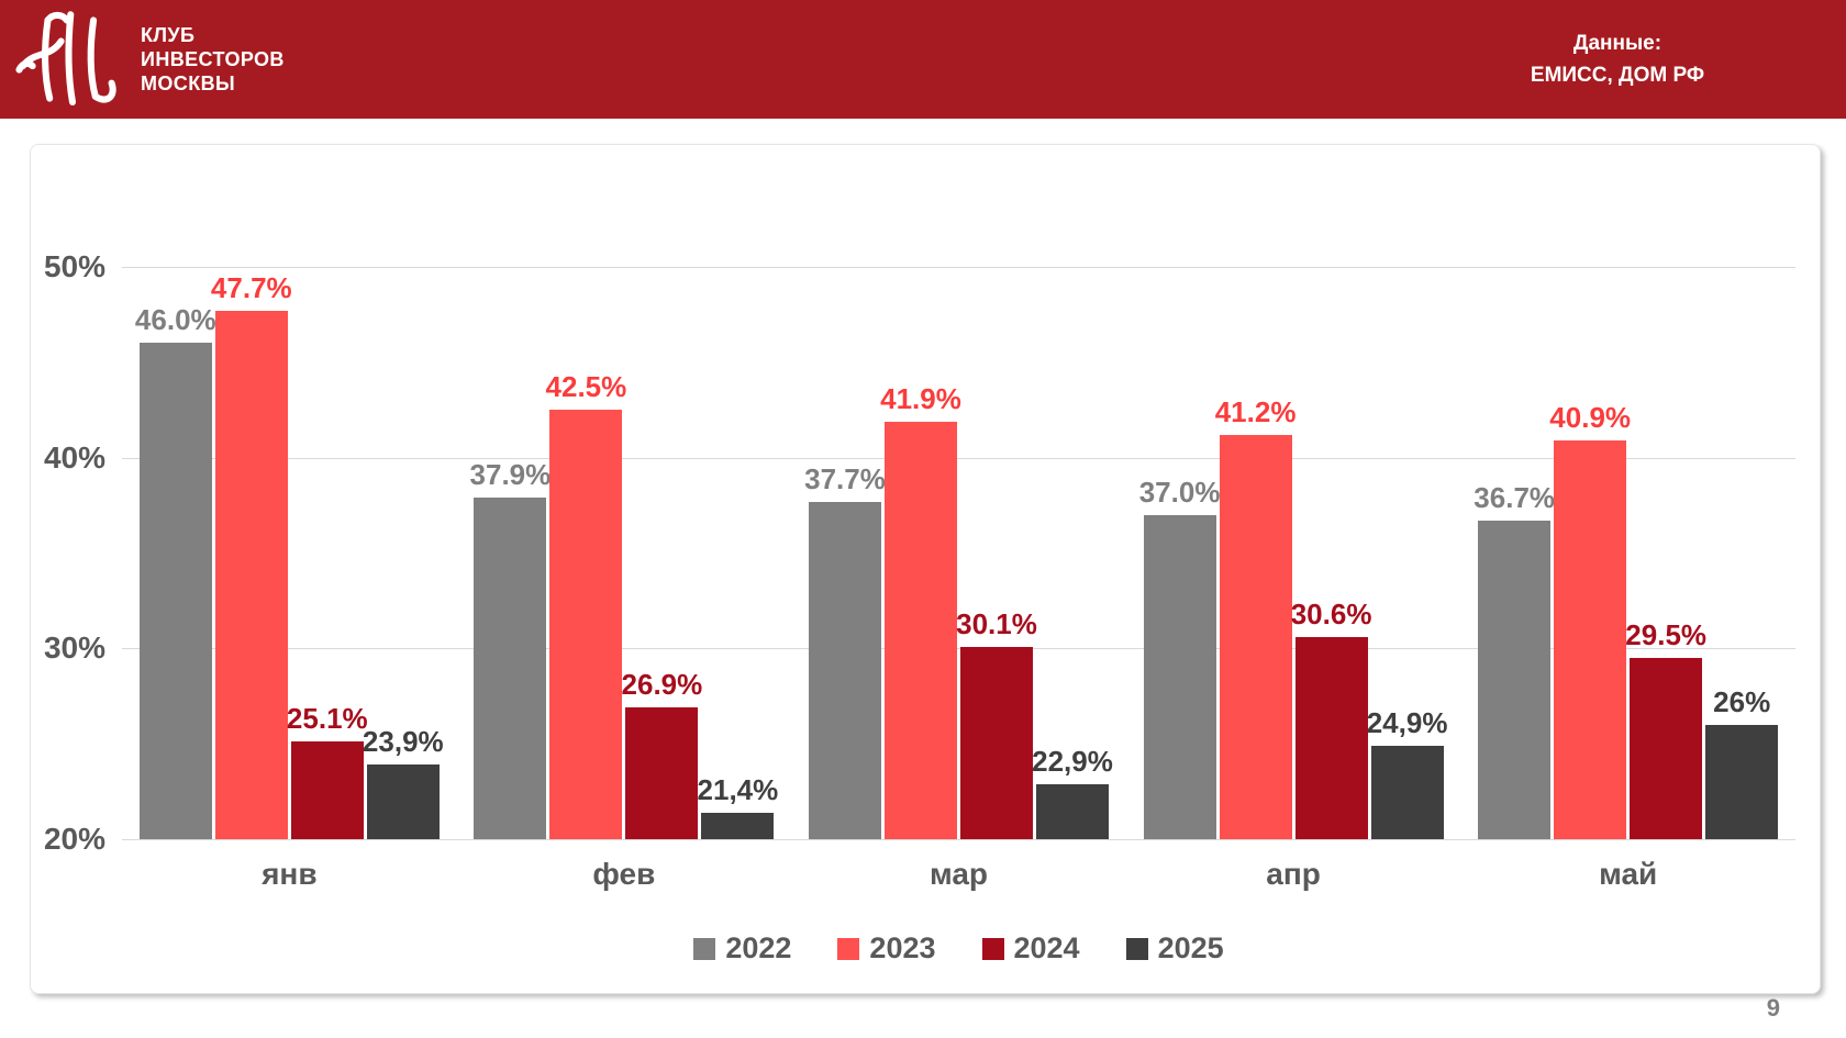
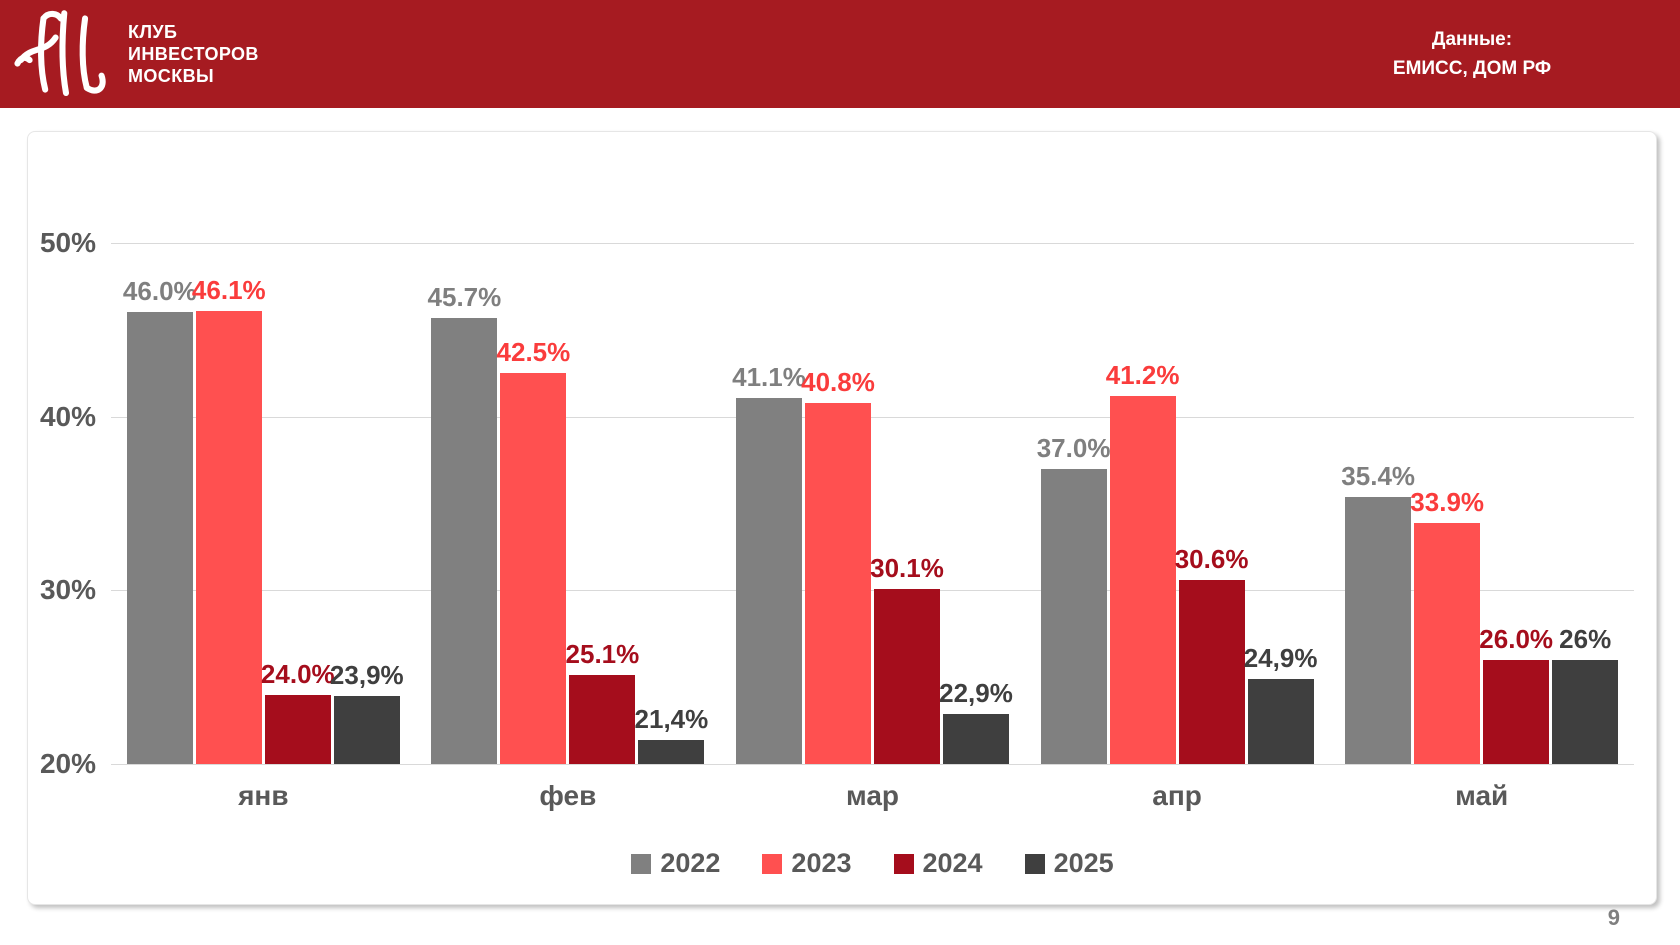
2023/янв: 47.7% -> 46.1%
2024/янв: 25.1% -> 24.0%
2022/фев: 37.9% -> 45.7%
2024/фев: 26.9% -> 25.1%
2022/мар: 37.7% -> 41.1%
2023/мар: 41.9% -> 40.8%
2022/май: 36.7% -> 35.4%
2023/май: 40.9% -> 33.9%
2024/май: 29.5% -> 26.0%
